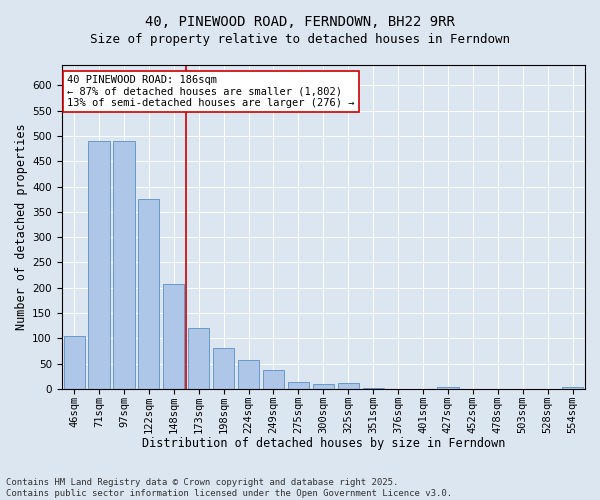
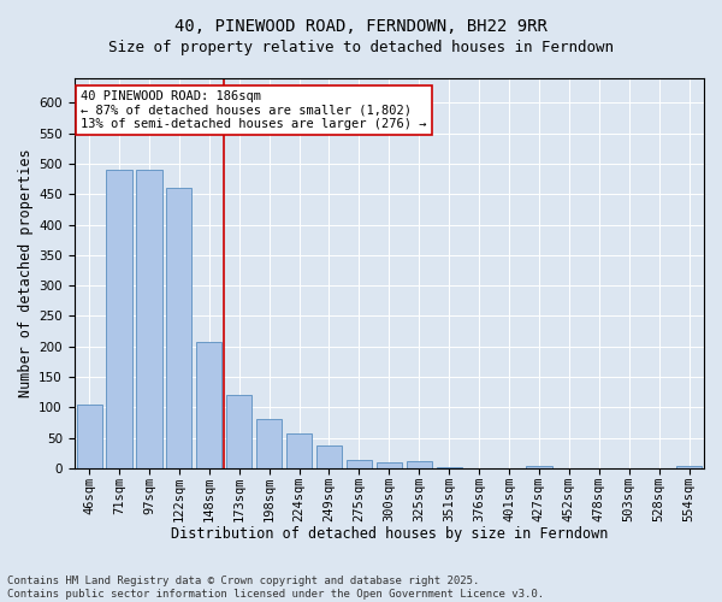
122sqm: 376 -> 460
